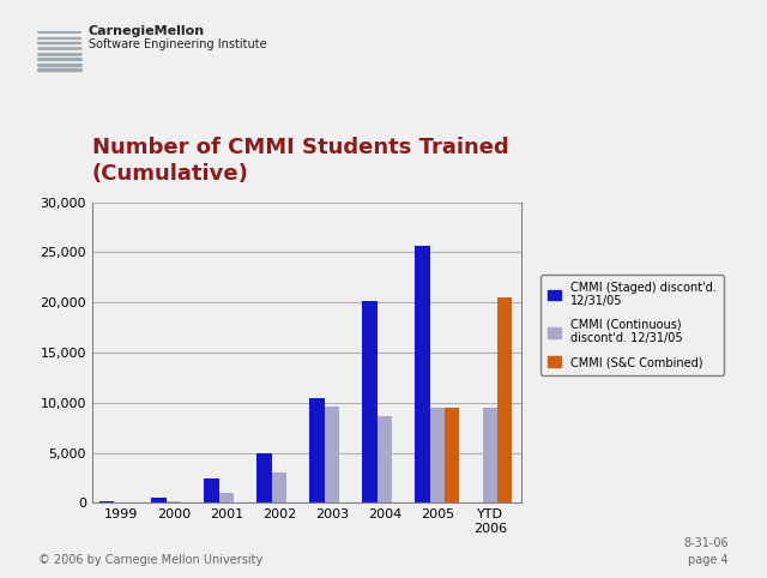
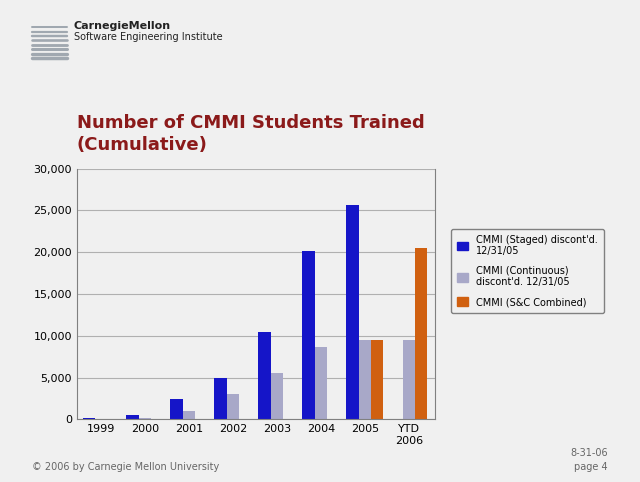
CMMI (Continuous) discont'd. 12/31/05/2003: 9,600 -> 5,500
